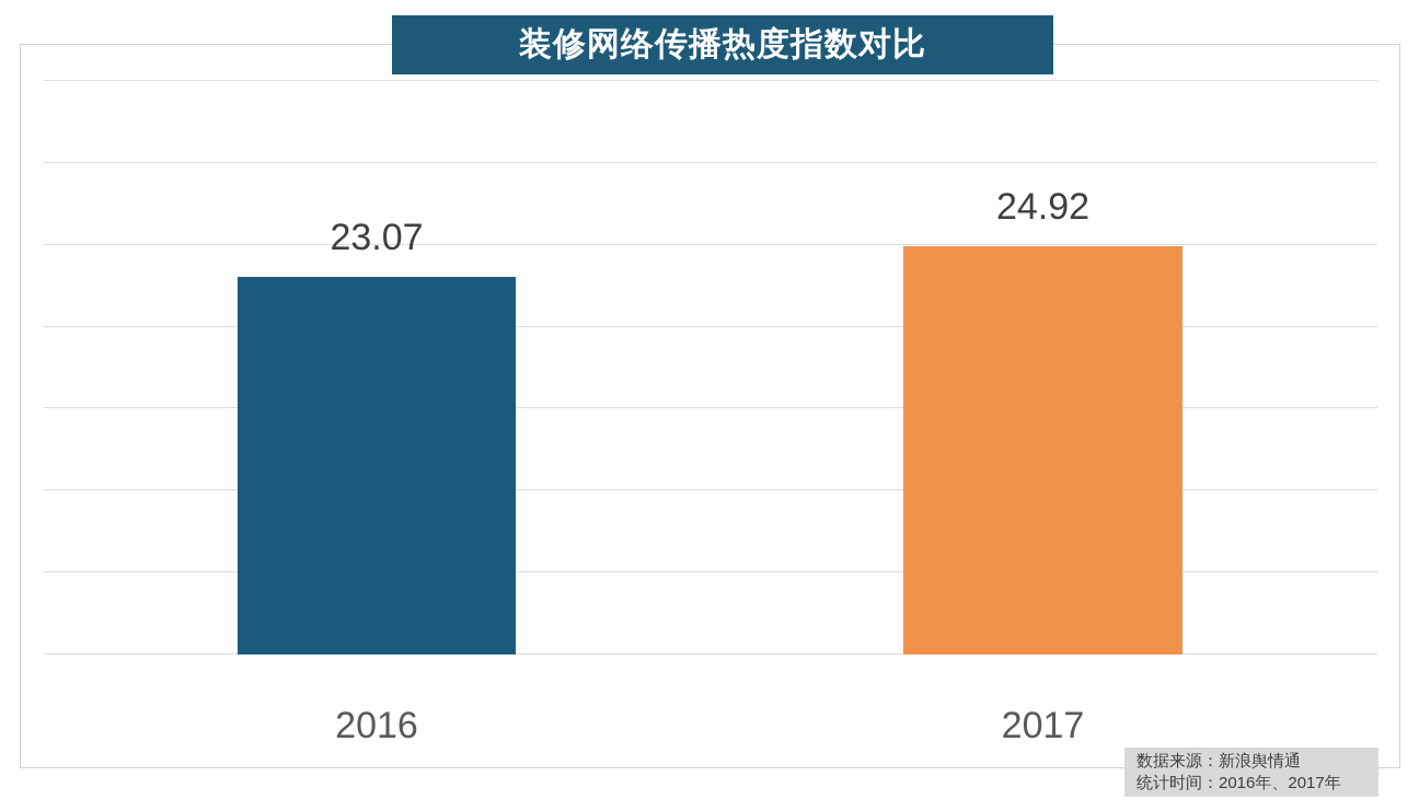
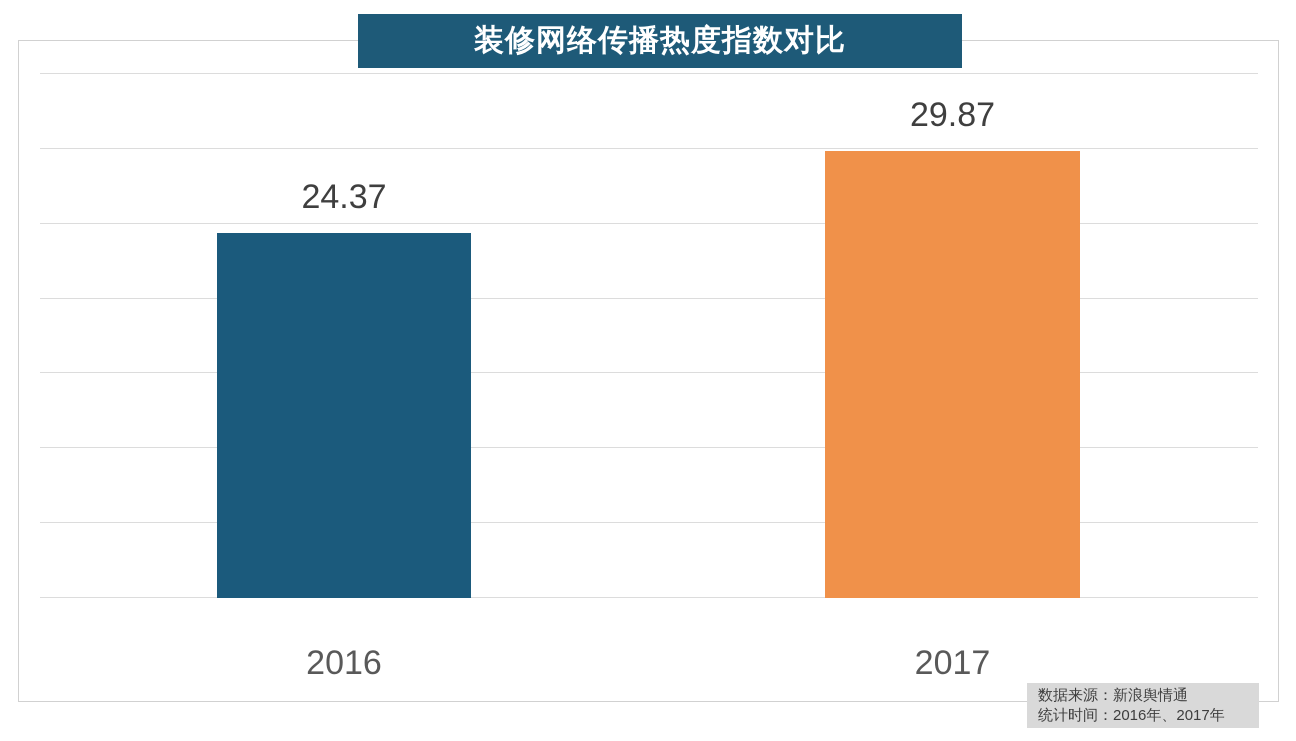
2016: 23.07 -> 24.37
2017: 24.92 -> 29.87
